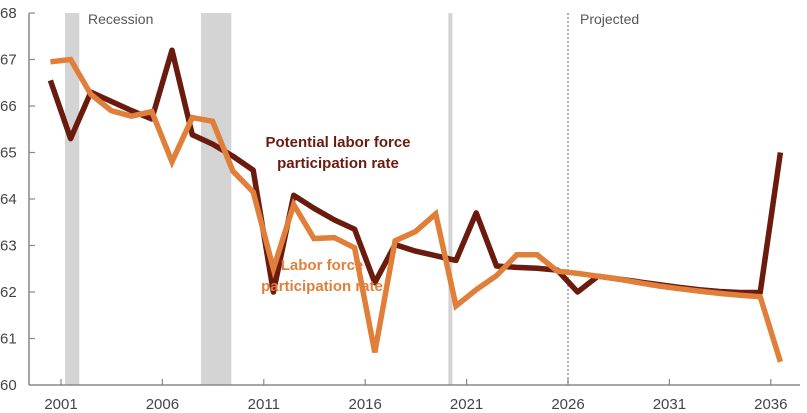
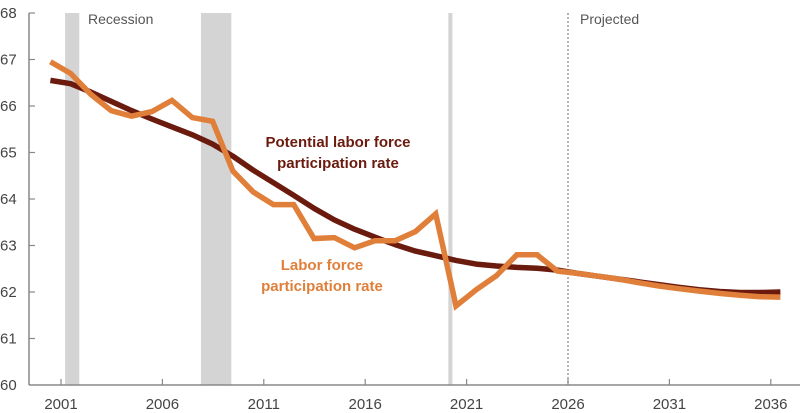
Potential labor force participation rate/2001: 65.3 -> 66.5
Labor force participation rate/2001: 67.0 -> 66.7
Potential labor force participation rate/2006: 67.2 -> 65.5
Labor force participation rate/2006: 64.8 -> 66.1
Potential labor force participation rate/2011: 62.0 -> 64.3
Labor force participation rate/2011: 62.5 -> 63.9
Potential labor force participation rate/2016: 62.2 -> 63.2
Labor force participation rate/2016: 60.7 -> 63.1
Potential labor force participation rate/2021: 63.7 -> 62.6
Potential labor force participation rate/2026: 62.0 -> 62.4
Potential labor force participation rate/2036: 65.0 -> 62.0
Labor force participation rate/2036: 60.5 -> 61.9
